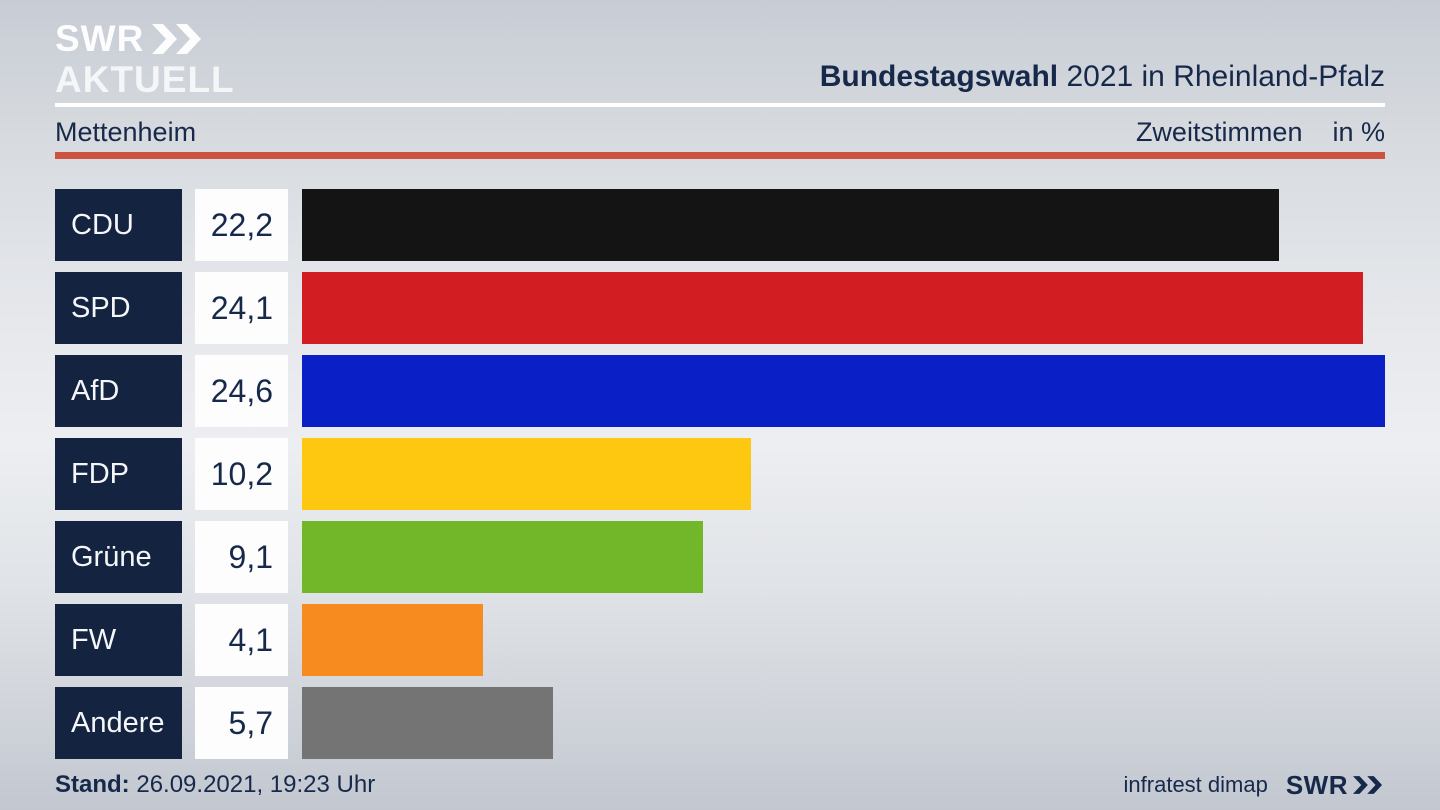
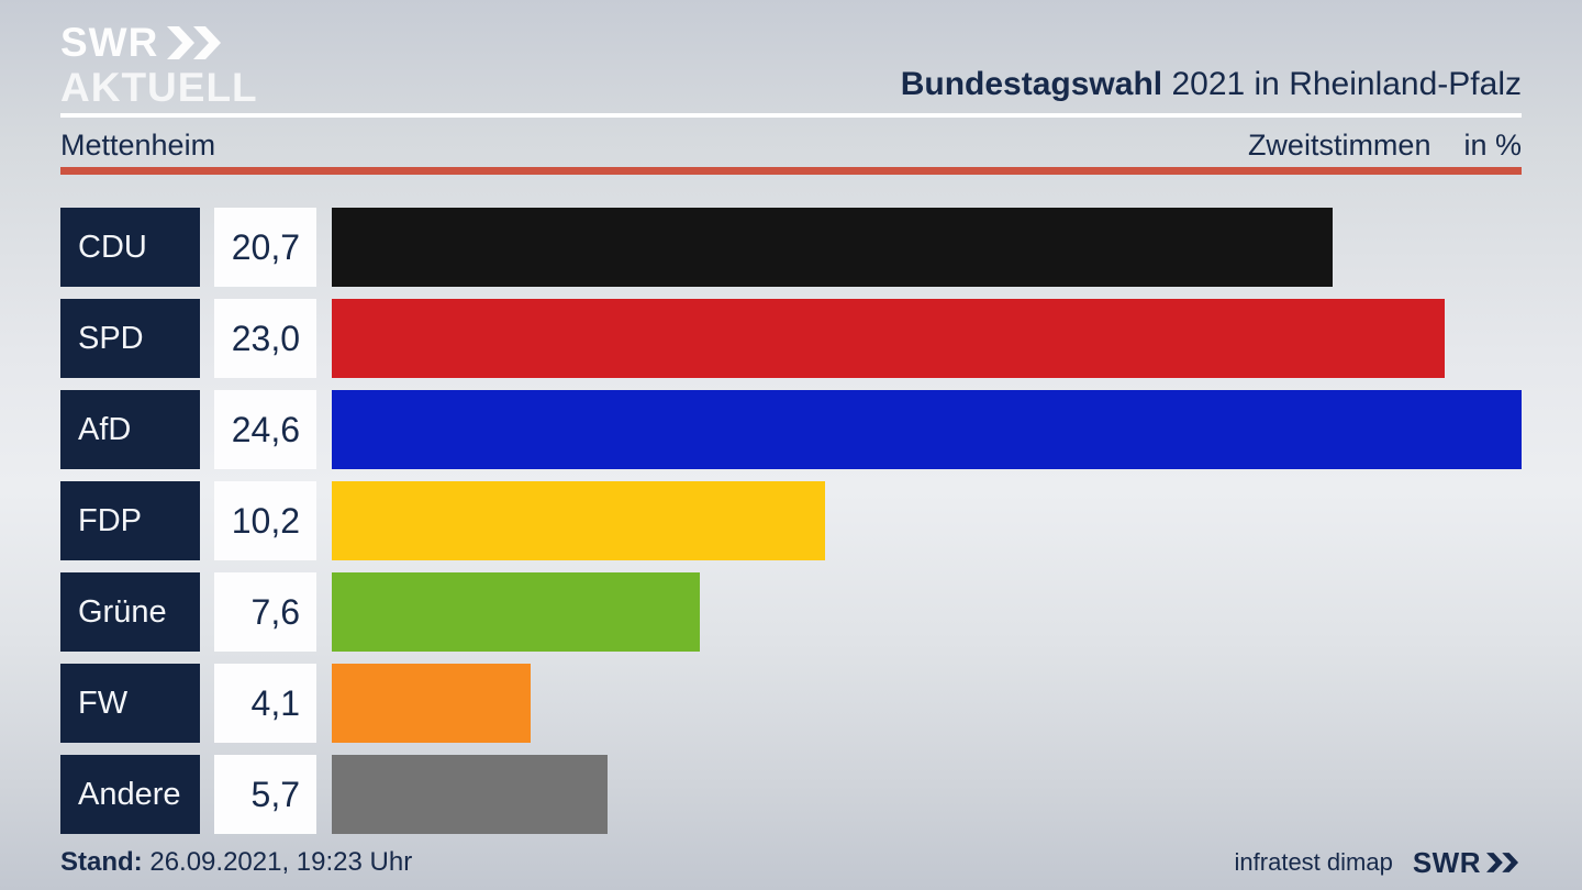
CDU: 22,2 -> 20,7
SPD: 24,1 -> 23,0
Grüne: 9,1 -> 7,6
